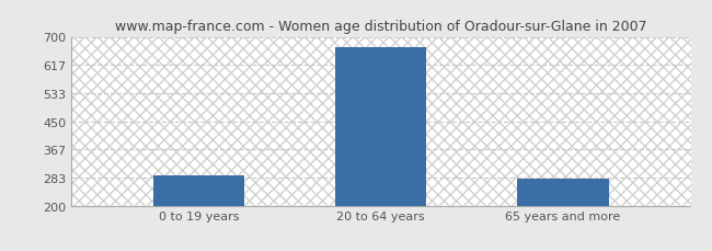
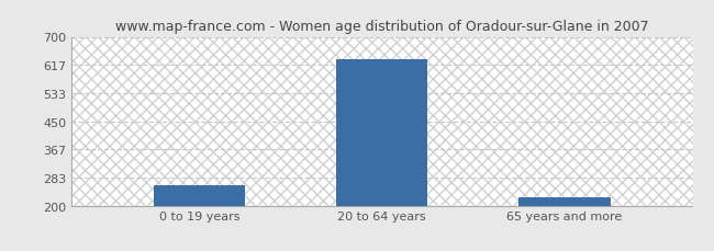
0 to 19 years: 290 -> 260
20 to 64 years: 670 -> 635
65 years and more: 280 -> 225
